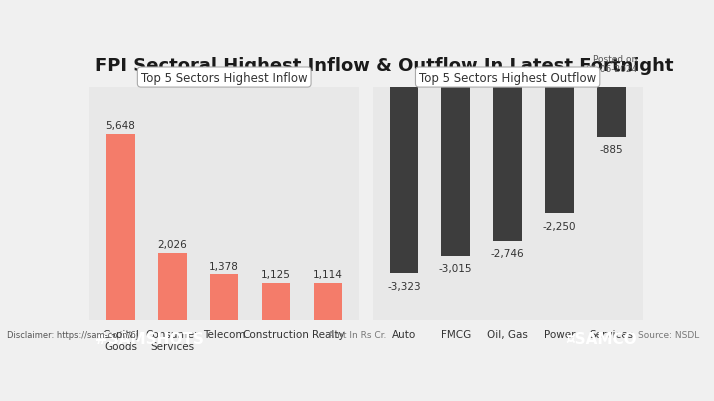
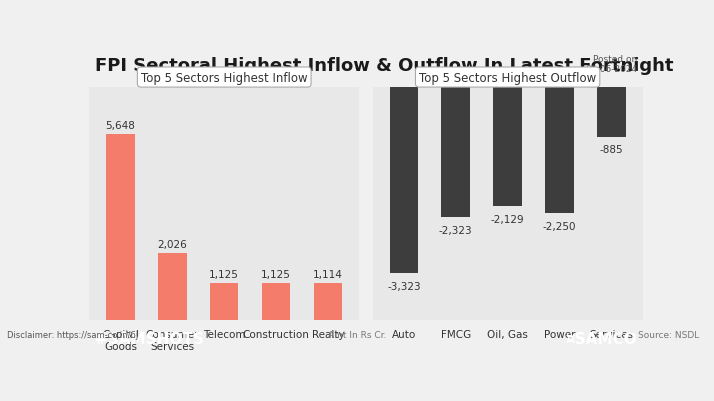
Telecom: 1,378 -> 1,125
FMCG: -3,015 -> -2,323
Oil, Gas: -2,746 -> -2,129
